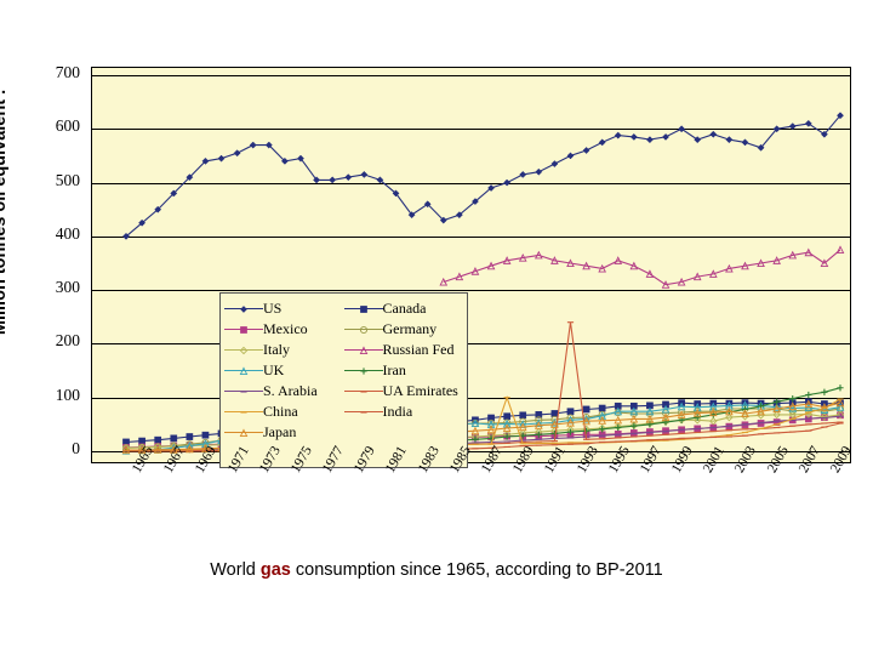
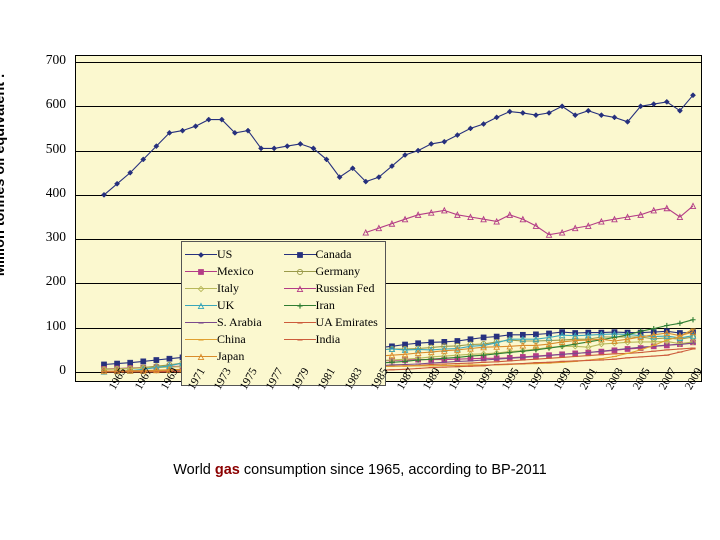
Iran/1975: 170 -> 10
China/1989: 100 -> 10
UA Emirates/1993: 240 -> 20
